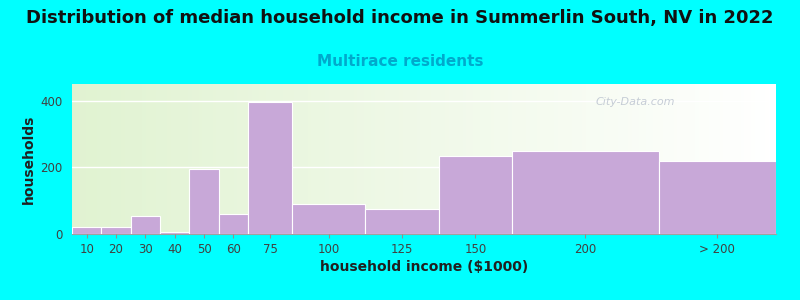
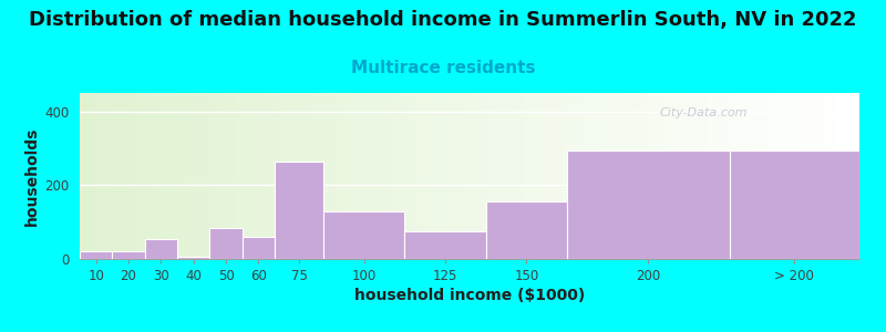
50: 195 -> 85
75: 395 -> 265
100: 90 -> 130
150: 235 -> 155
200: 250 -> 295
> 200: 220 -> 295
